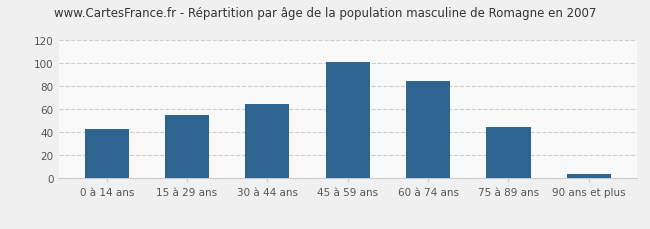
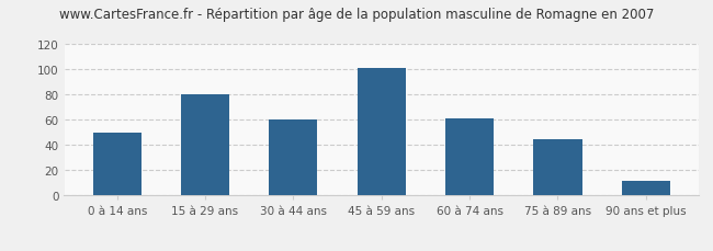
0 à 14 ans: 43 -> 50
15 à 29 ans: 55 -> 80
30 à 44 ans: 65 -> 60
60 à 74 ans: 85 -> 61
90 ans et plus: 4 -> 12
